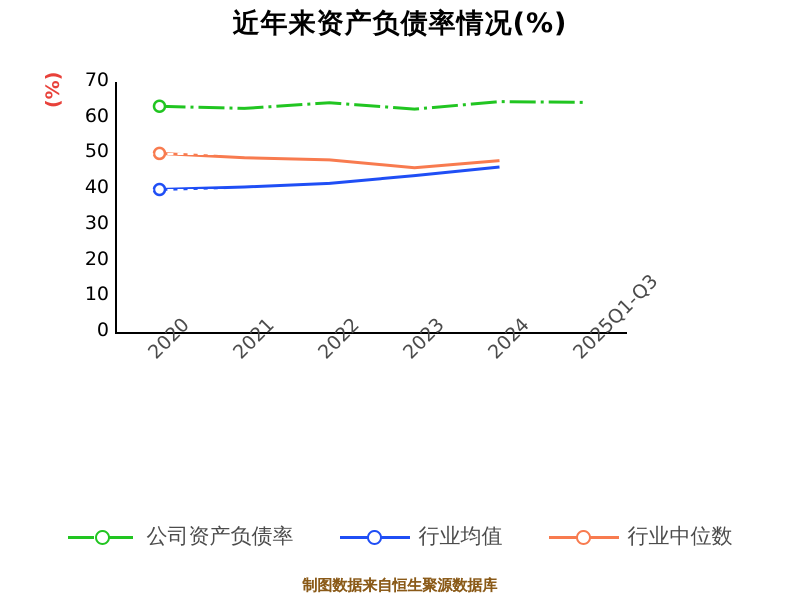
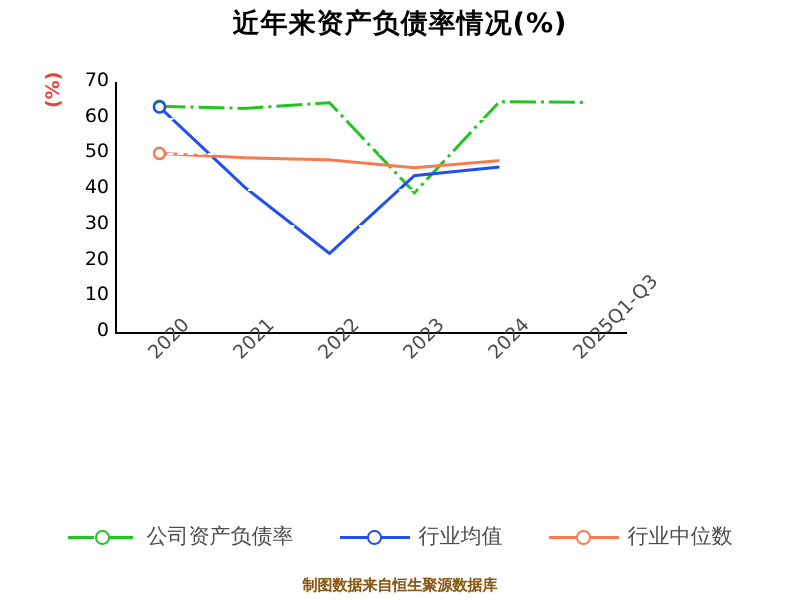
行业均值/2020: 40 -> 63
行业均值/2022: 42 -> 22
公司资产负债率/2023: 62 -> 39
